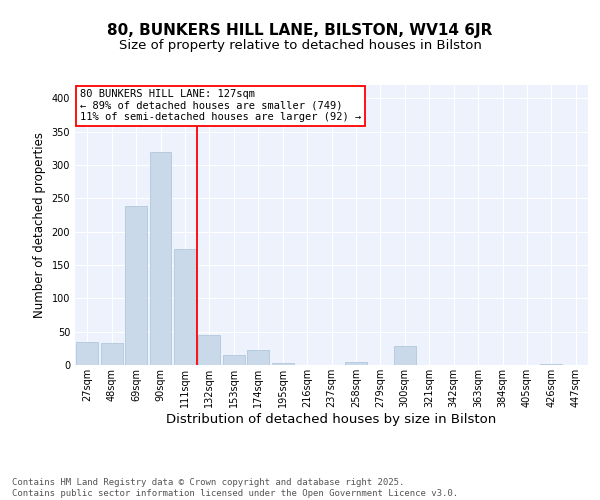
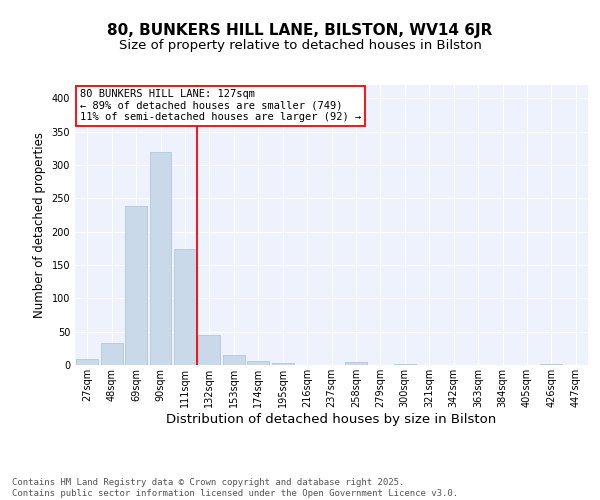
27sqm: 34 -> 9
174sqm: 22 -> 6
300sqm: 28 -> 1
